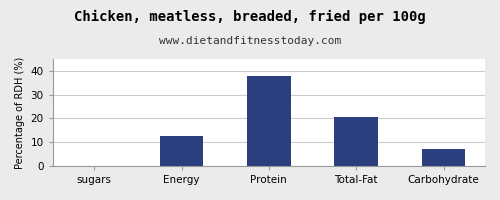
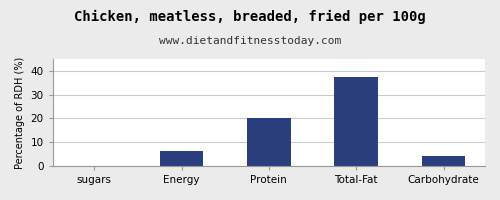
Energy: 12.5 -> 6.5
Protein: 38.0 -> 20.0
Total-Fat: 20.5 -> 37.5
Carbohydrate: 7.2 -> 4.0
